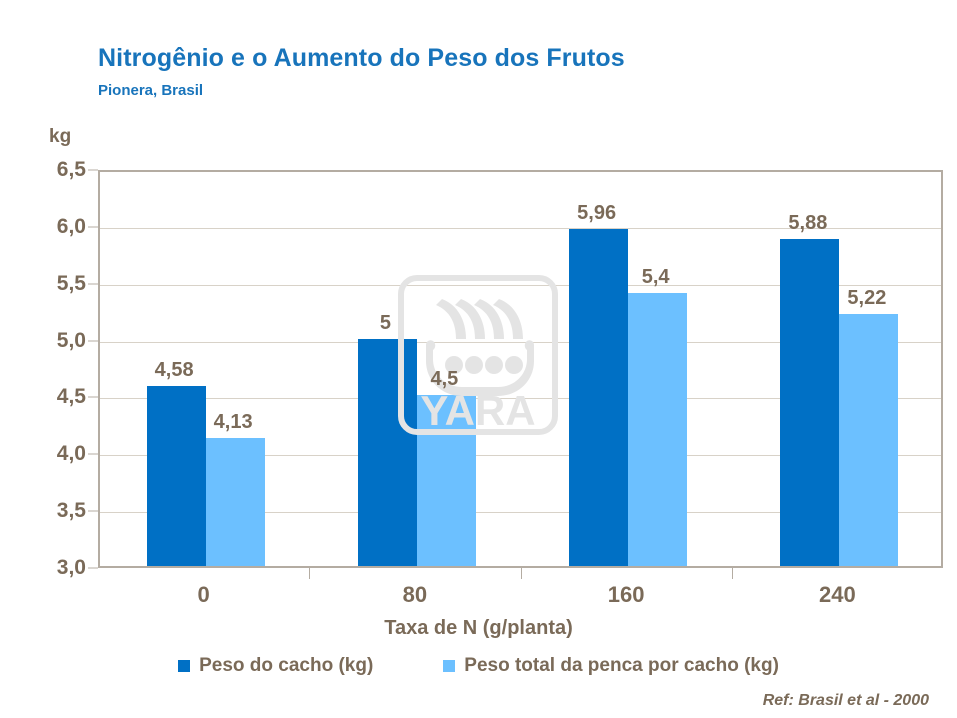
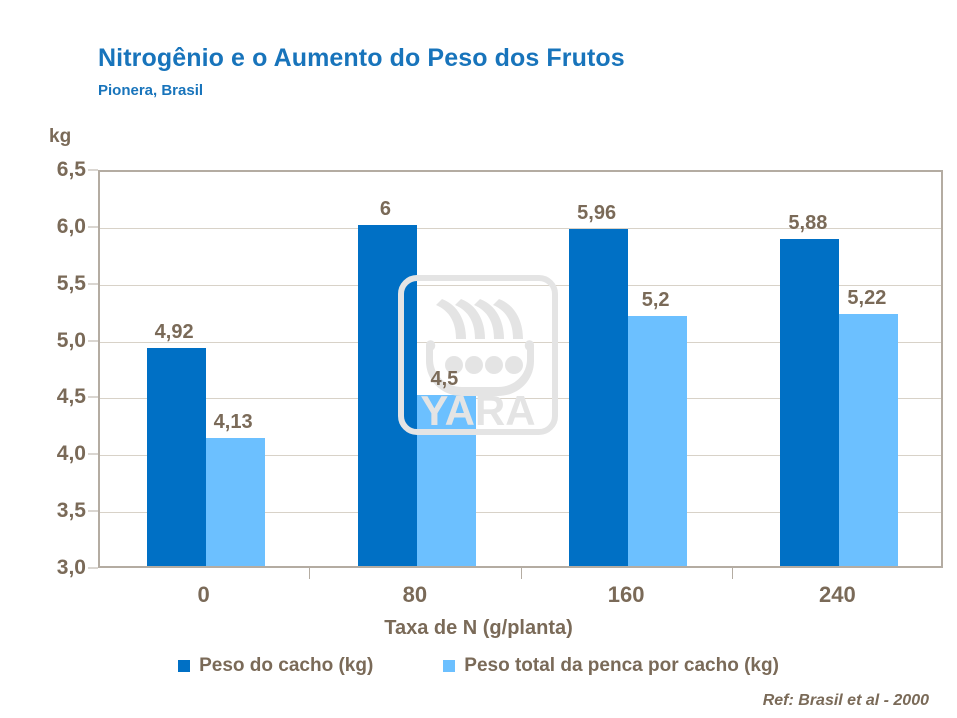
Peso do cacho (kg)/0: 4,58 -> 4,92
Peso do cacho (kg)/80: 5 -> 6
Peso total da penca por cacho (kg)/160: 5,4 -> 5,2
